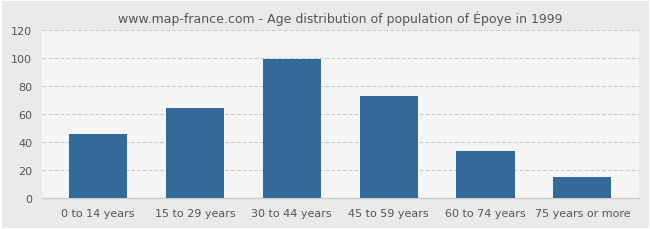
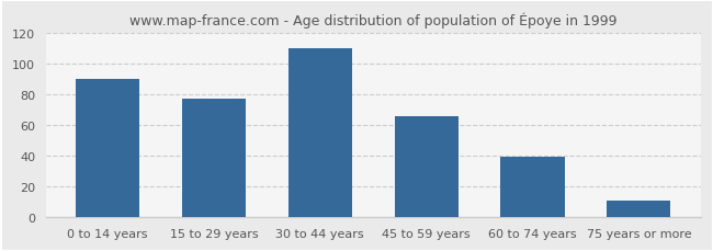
0 to 14 years: 46 -> 90
15 to 29 years: 64 -> 77
30 to 44 years: 99 -> 110
45 to 59 years: 73 -> 66
60 to 74 years: 34 -> 39
75 years or more: 15 -> 11
